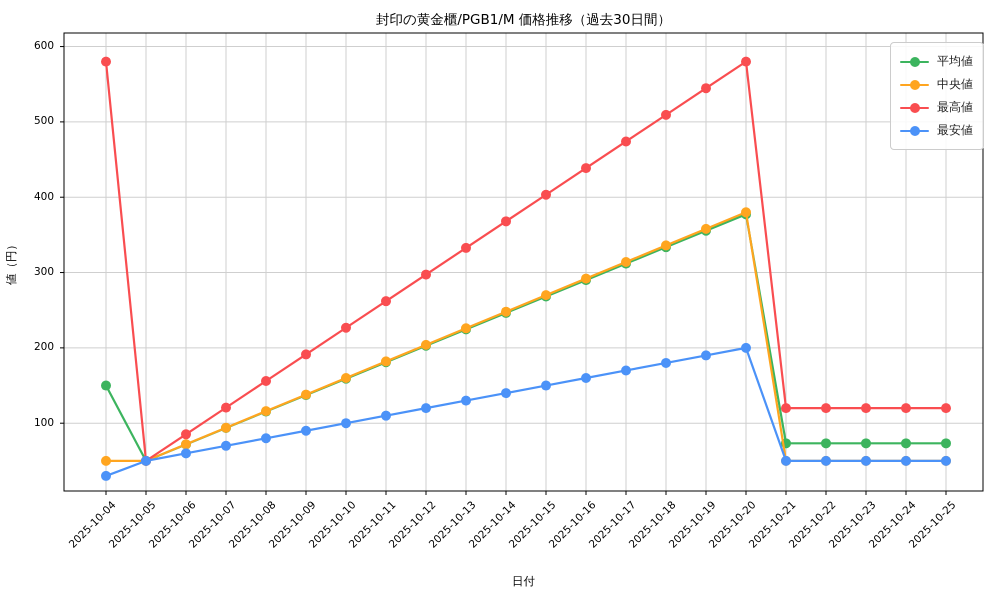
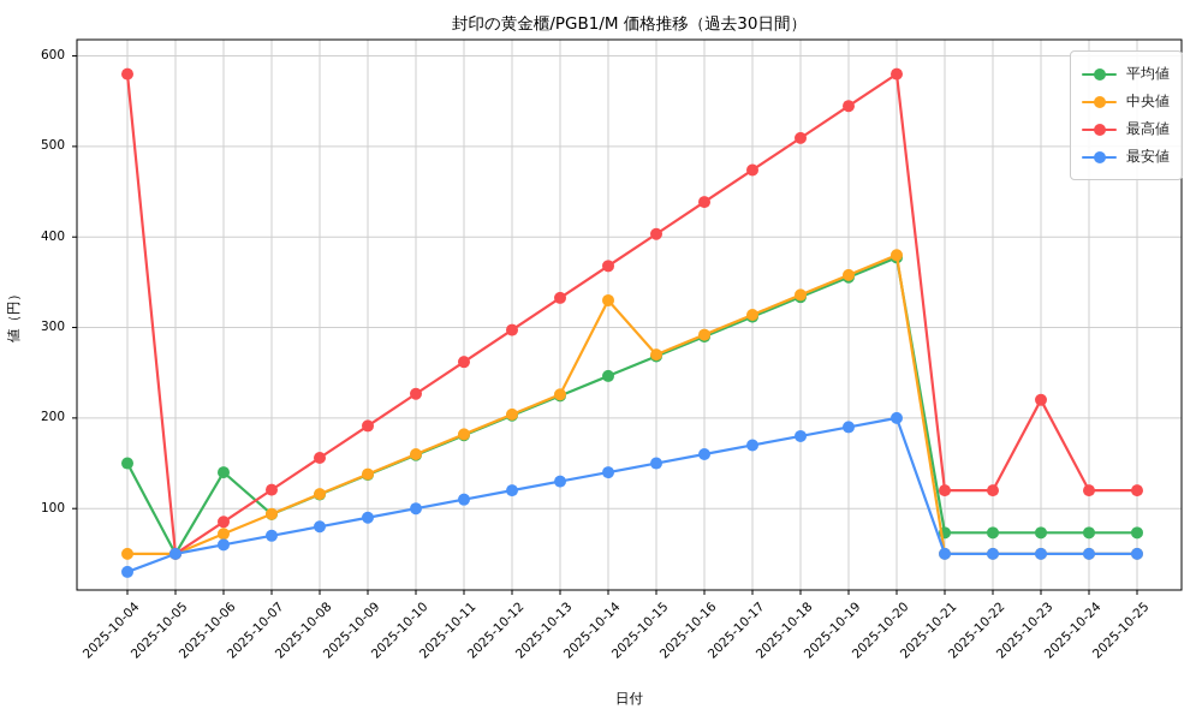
平均値/2025-10-06: 70 -> 140
中央値/2025-10-14: 250 -> 330
最高値/2025-10-23: 120 -> 220
